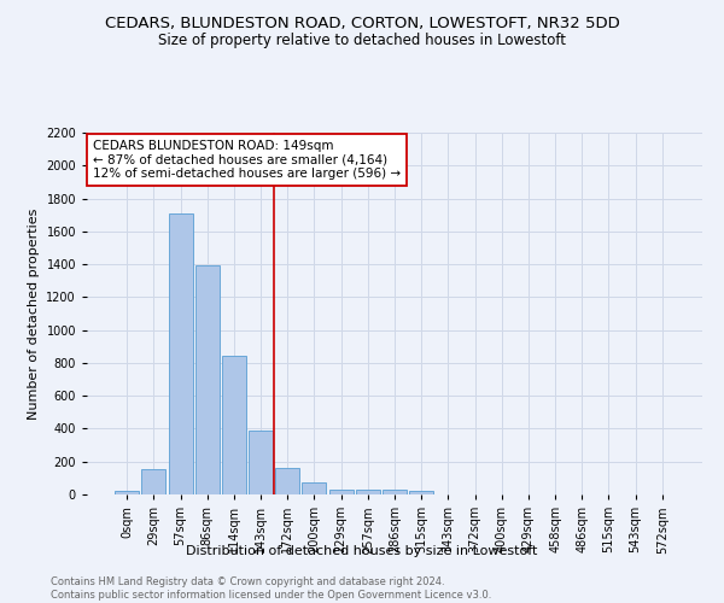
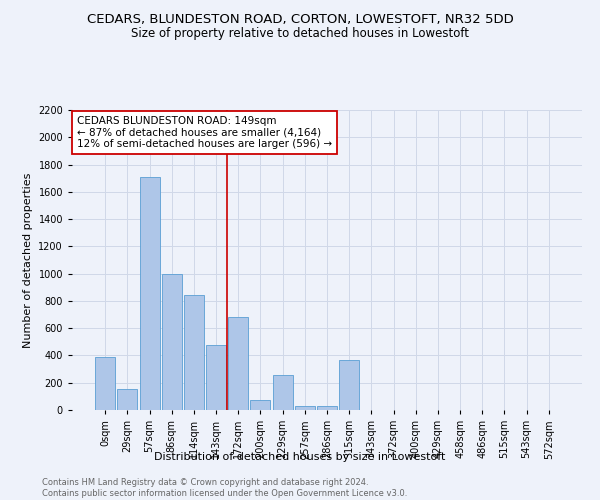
0sqm: 20 -> 390
86sqm: 1390 -> 1000
143sqm: 390 -> 480
172sqm: 160 -> 680
229sqm: 30 -> 260
315sqm: 20 -> 370
